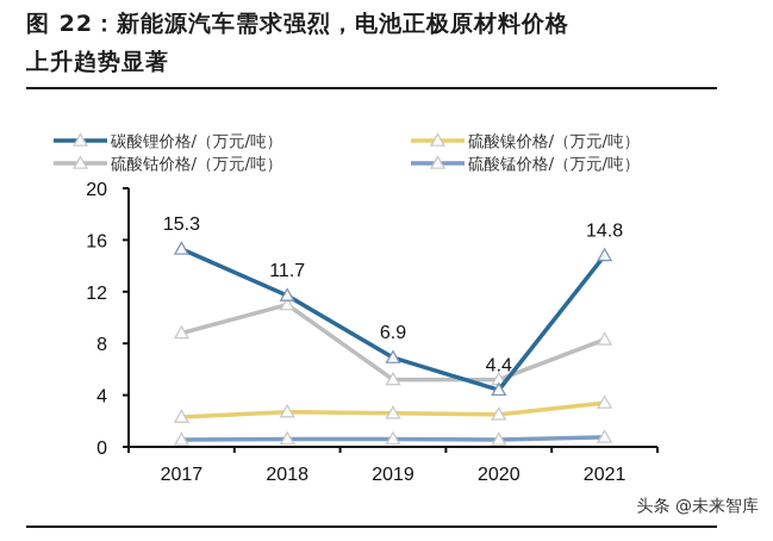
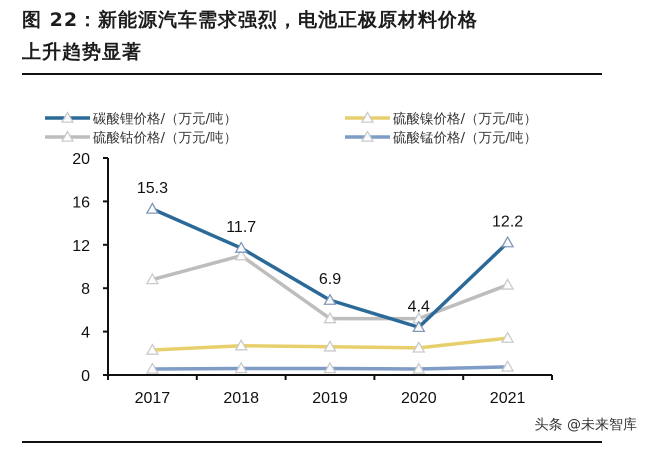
碳酸锂价格/（万元/吨）/2021: 14.8 -> 12.2
